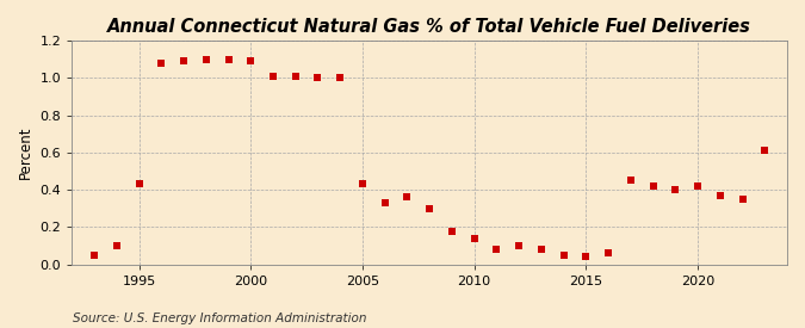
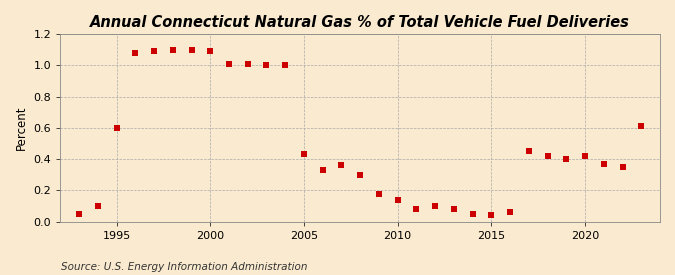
1995: 0.43 -> 0.60
